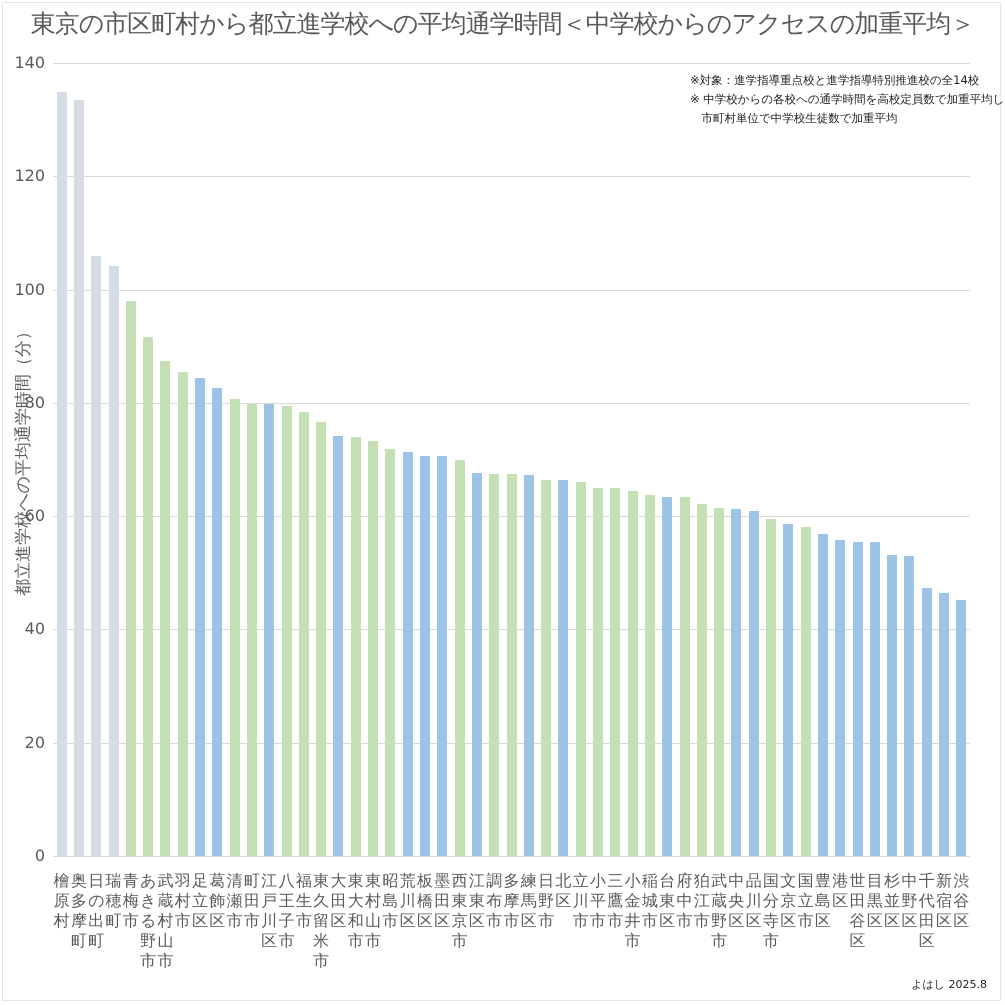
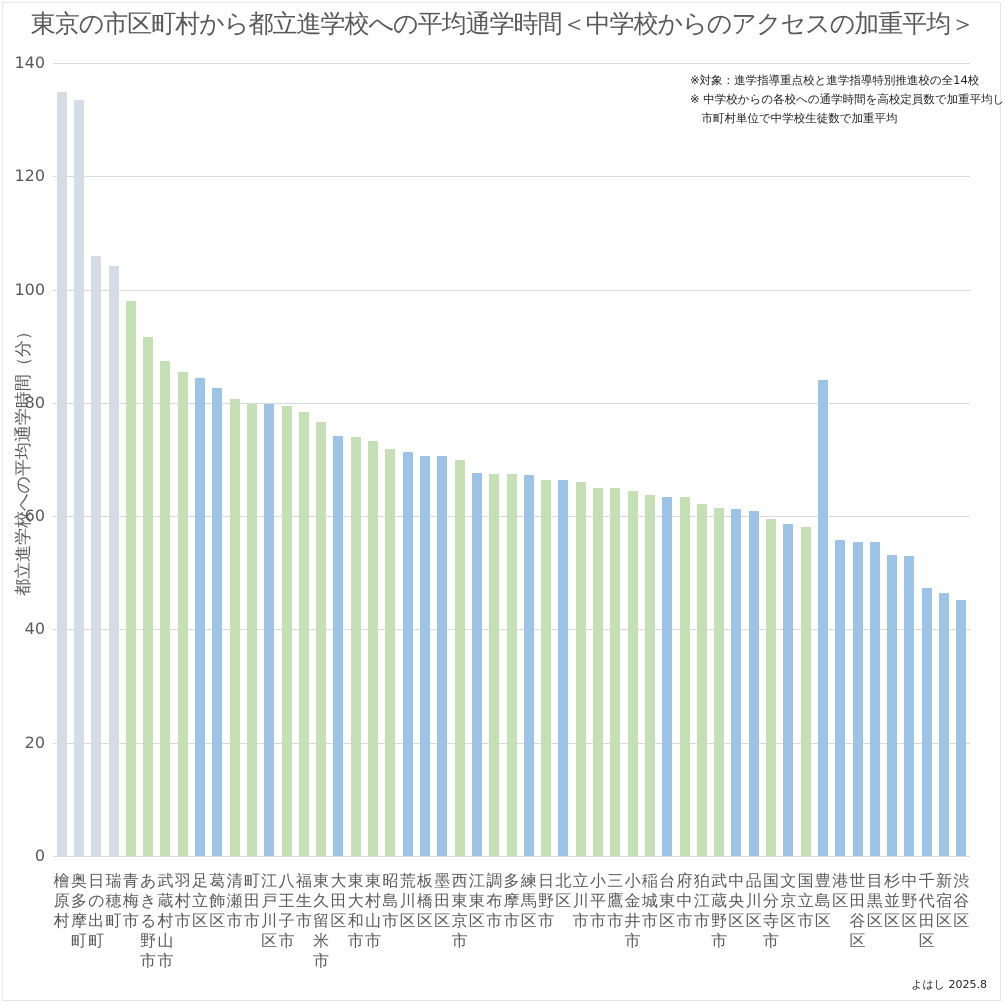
豊島区: 57 -> 84
